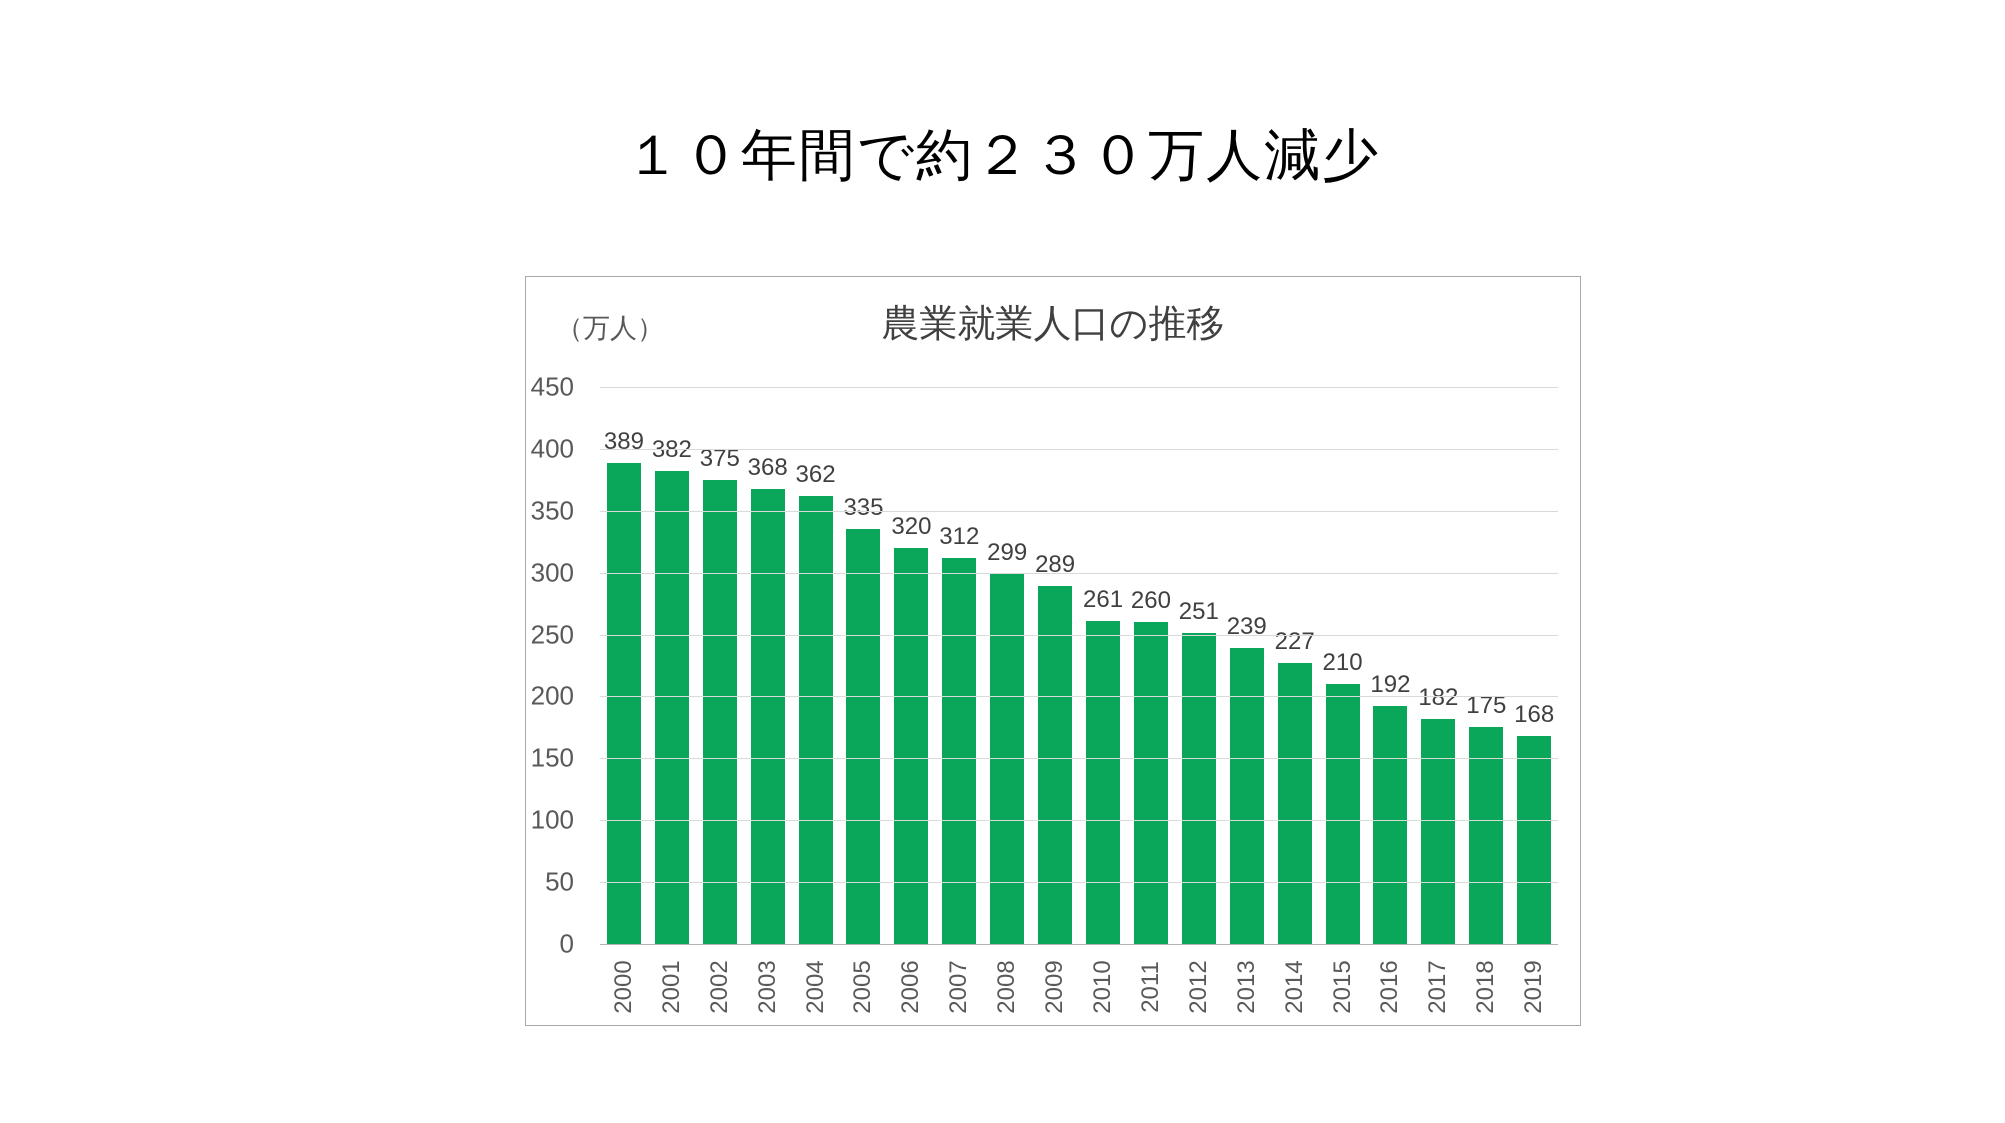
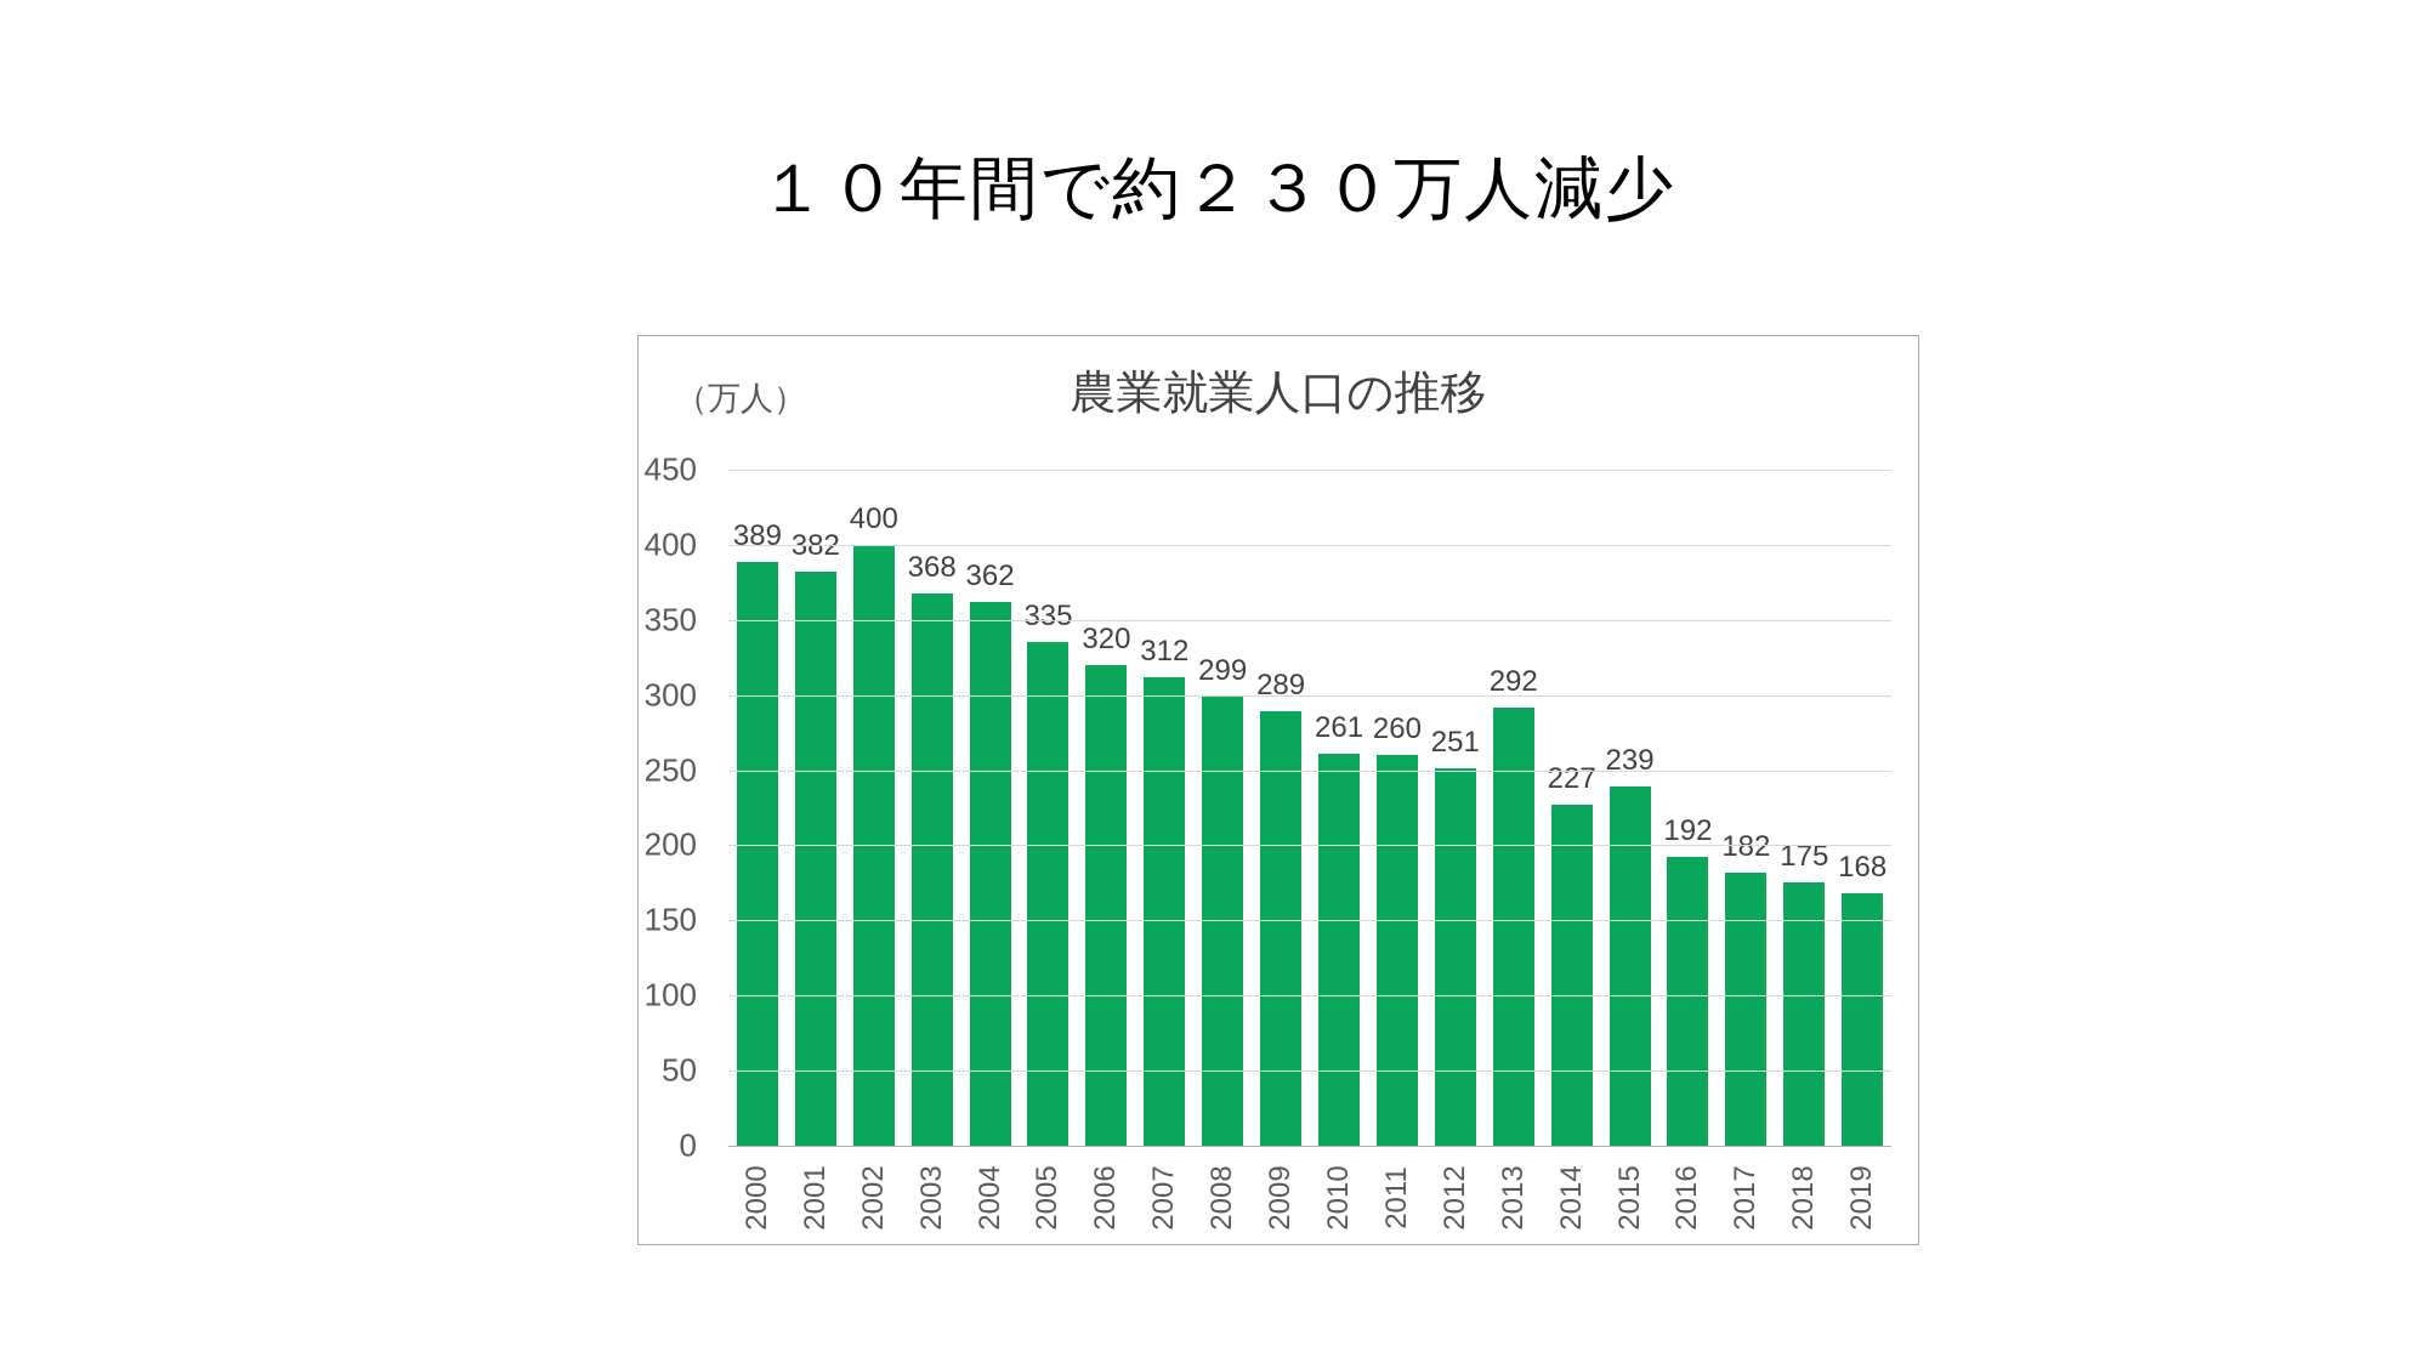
2002: 375 -> 400
2013: 239 -> 292
2015: 210 -> 239
